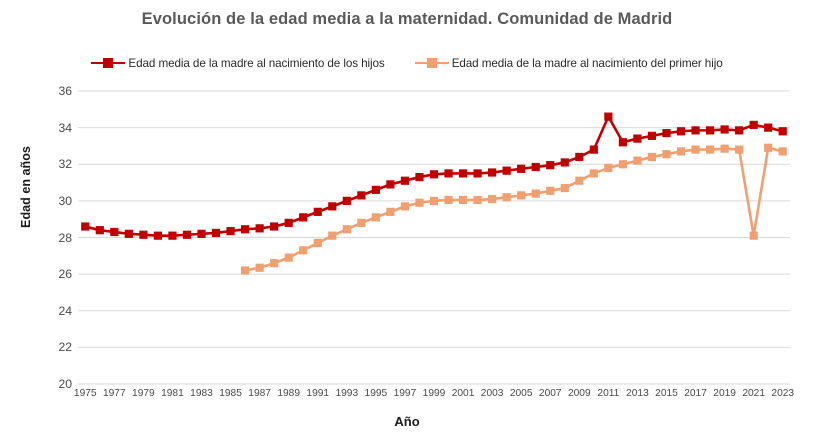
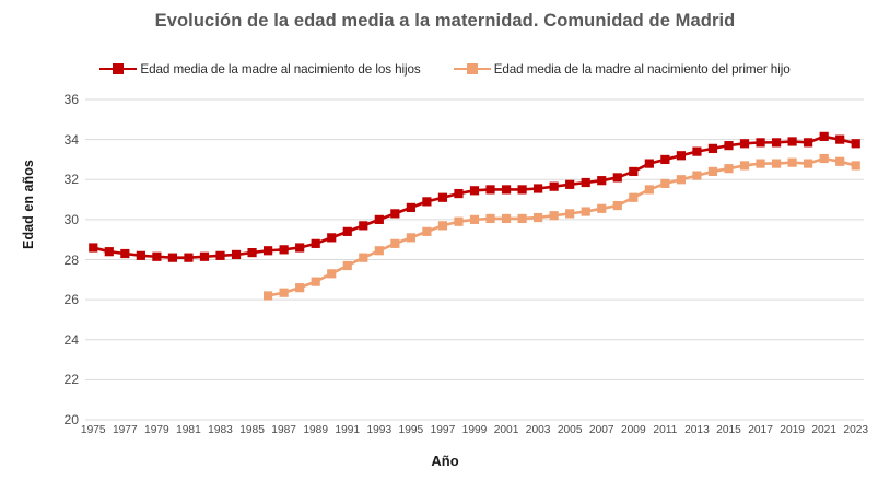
Edad media de la madre al nacimiento de los hijos/2011: 34.6 -> 33.0
Edad media de la madre al nacimiento del primer hijo/2021: 28.1 -> 33.0
